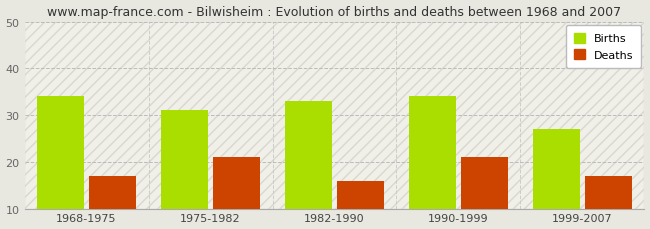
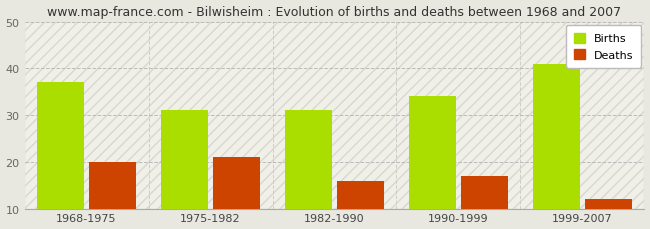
Births/1968-1975: 34 -> 37
Deaths/1968-1975: 17 -> 20
Births/1982-1990: 33 -> 31
Deaths/1990-1999: 21 -> 17
Births/1999-2007: 27 -> 41
Deaths/1999-2007: 17 -> 12
